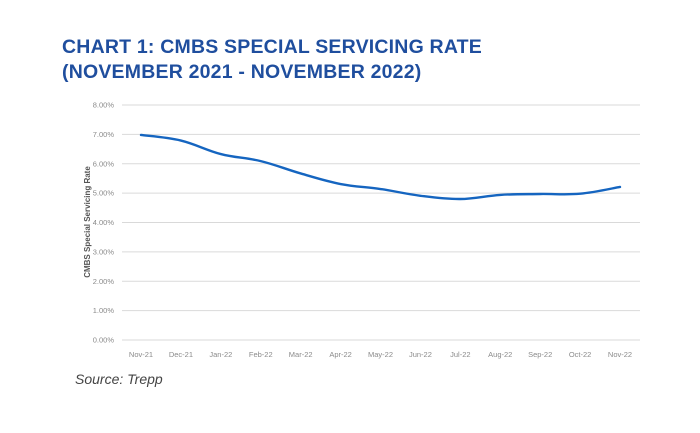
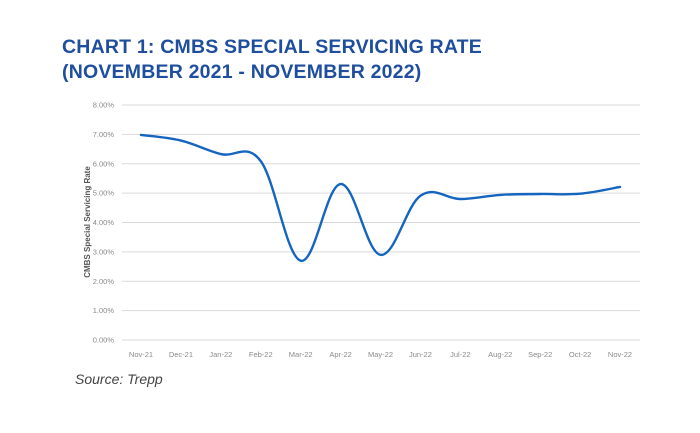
Mar-22: 5.7% -> 2.7%
May-22: 5.1% -> 2.9%
